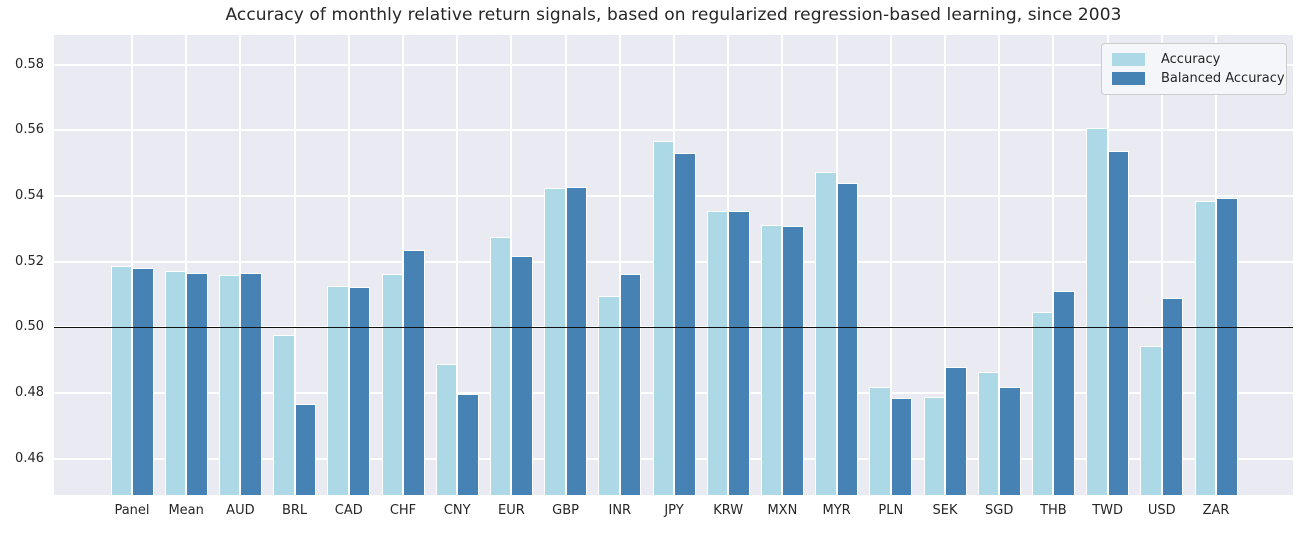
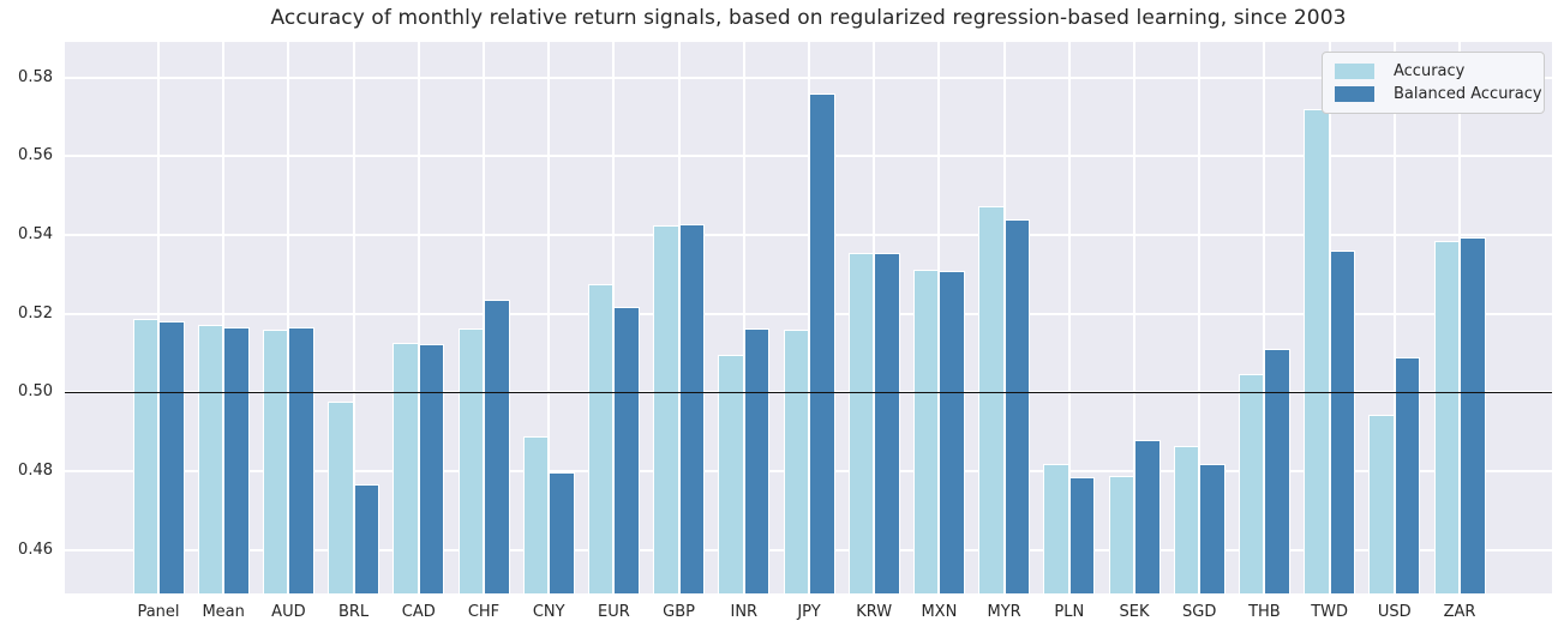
Accuracy/JPY: 0.557 -> 0.516
Balanced Accuracy/JPY: 0.553 -> 0.576
Accuracy/TWD: 0.561 -> 0.572
Balanced Accuracy/TWD: 0.554 -> 0.536
